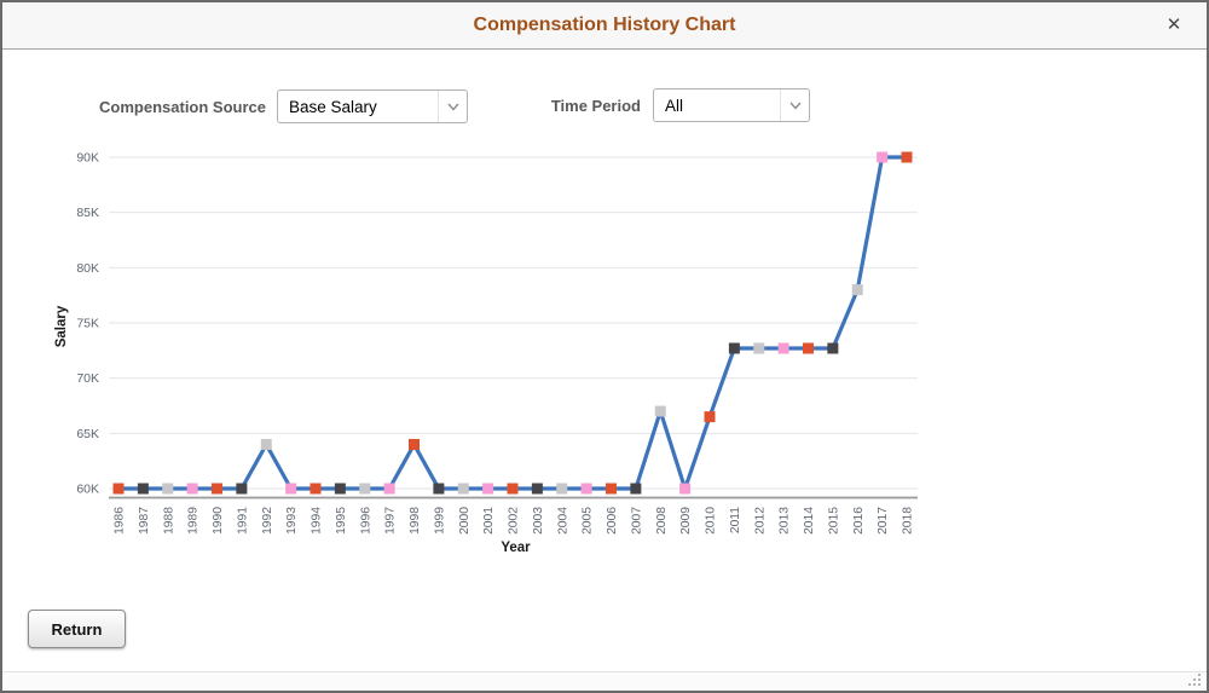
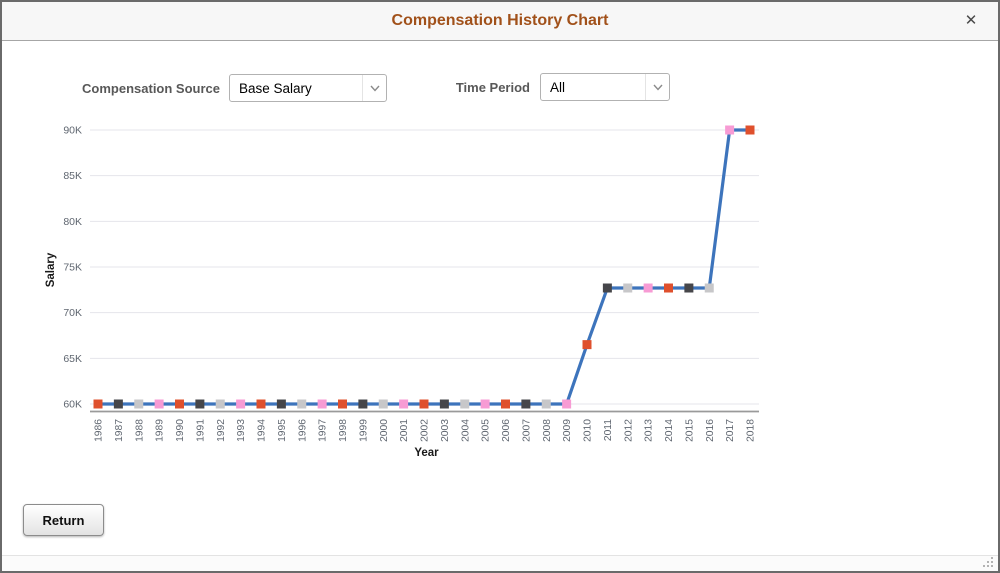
1992: 64K -> 60K
1998: 64K -> 60K
2008: 67K -> 60K
2016: 78K -> 73K
